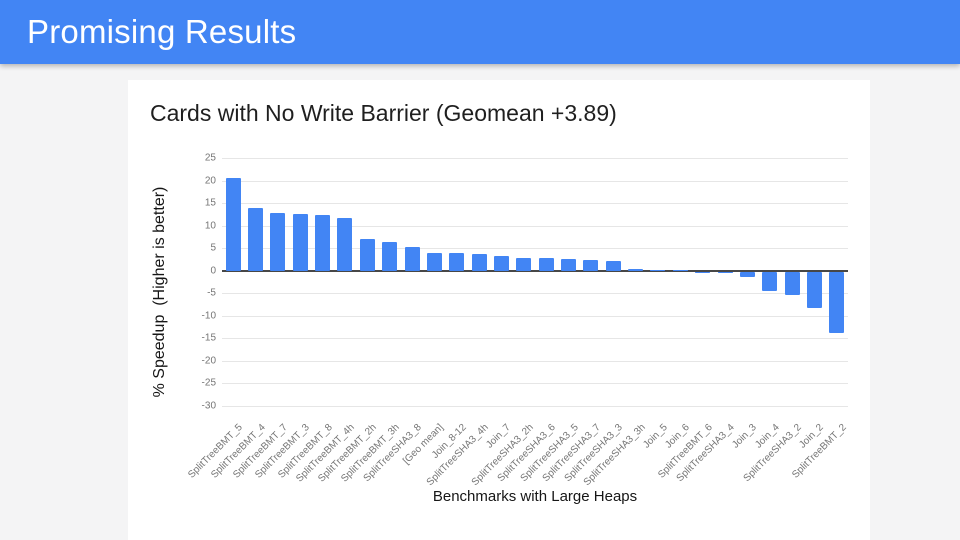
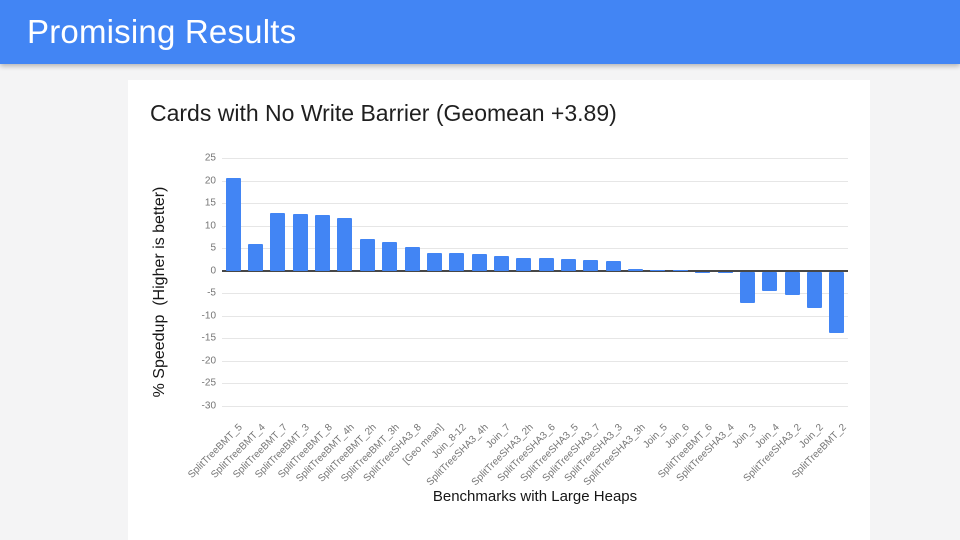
SplitTreeBMT_4: 14 -> 6
Join_3: -1 -> -7
